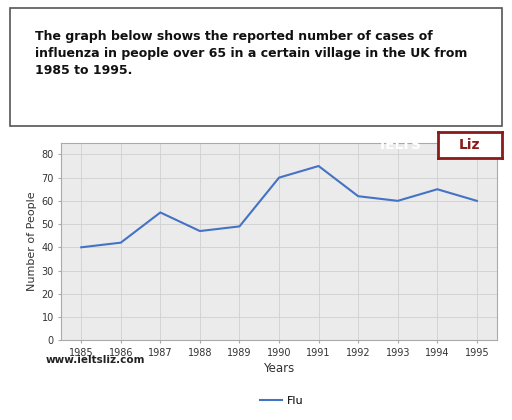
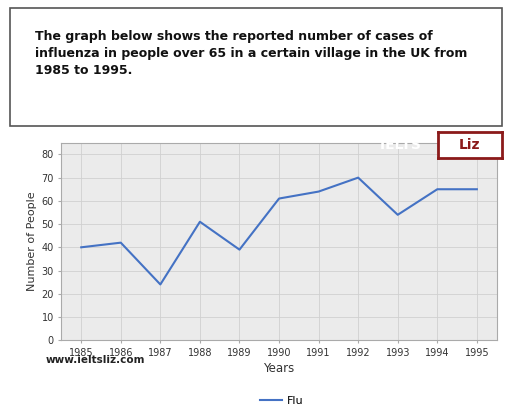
1987: 55 -> 24
1988: 47 -> 51
1989: 49 -> 39
1990: 70 -> 61
1991: 75 -> 64
1992: 62 -> 70
1993: 60 -> 54
1995: 60 -> 65
